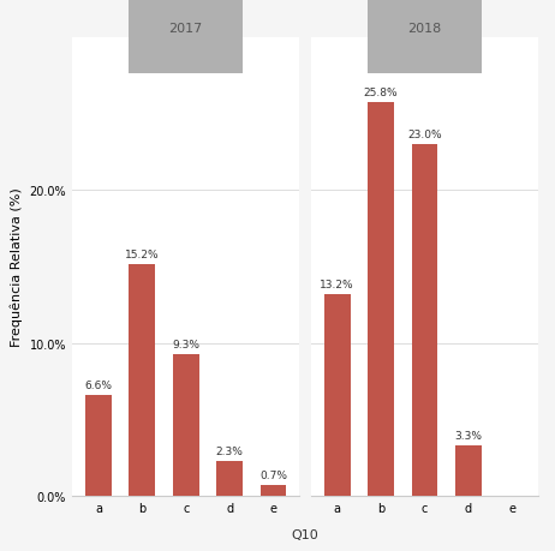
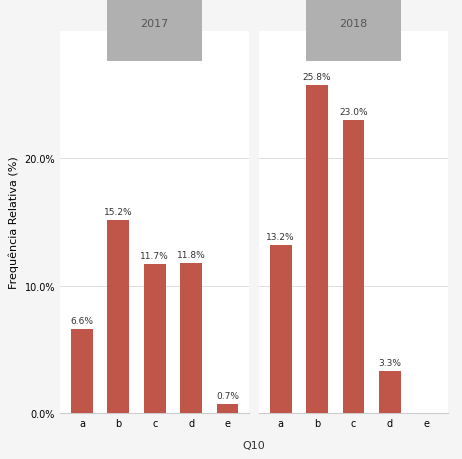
2017/c: 9.3% -> 11.7%
2017/d: 2.3% -> 11.8%
